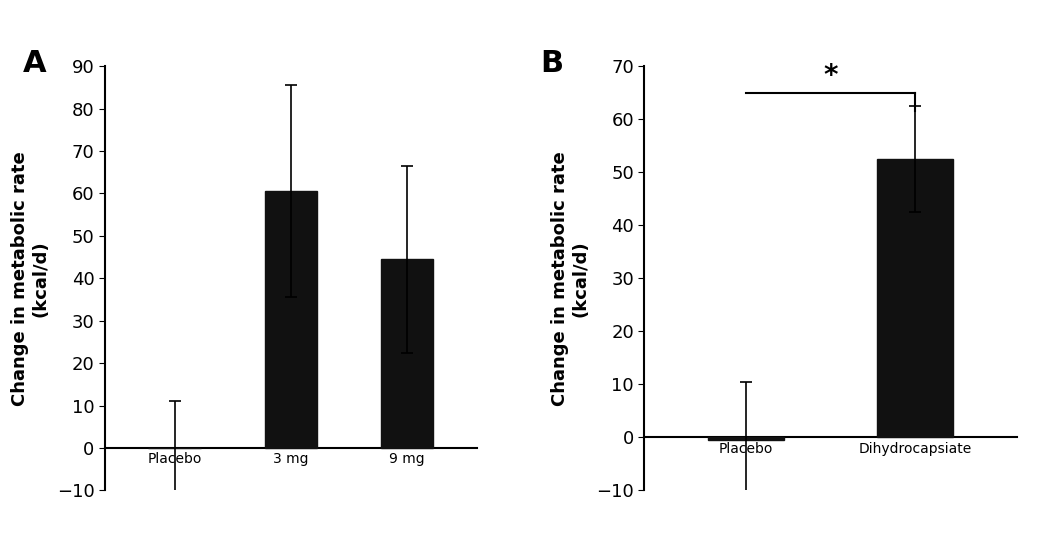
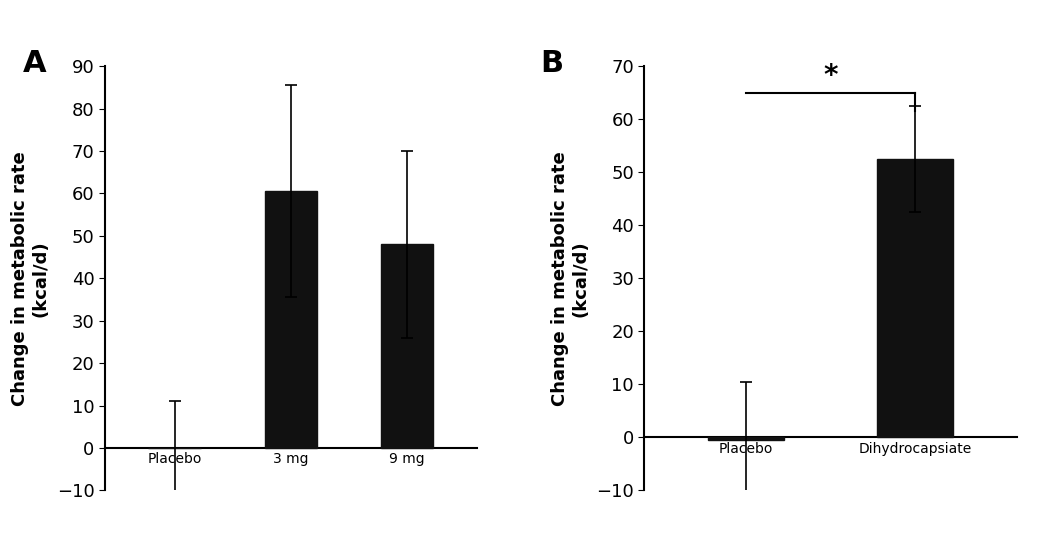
9 mg: 44.5 -> 48.0
